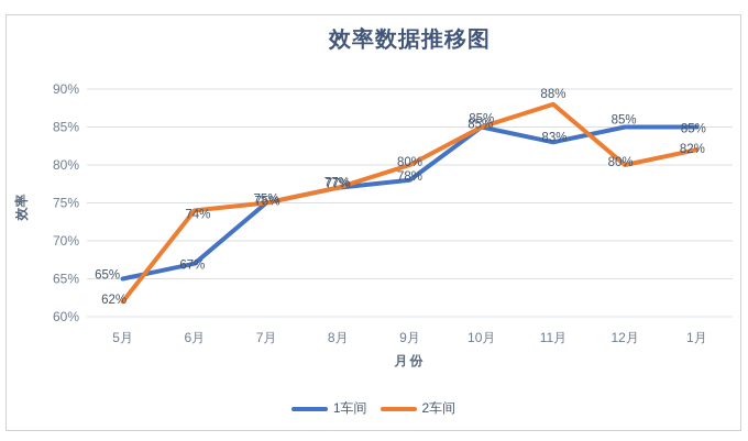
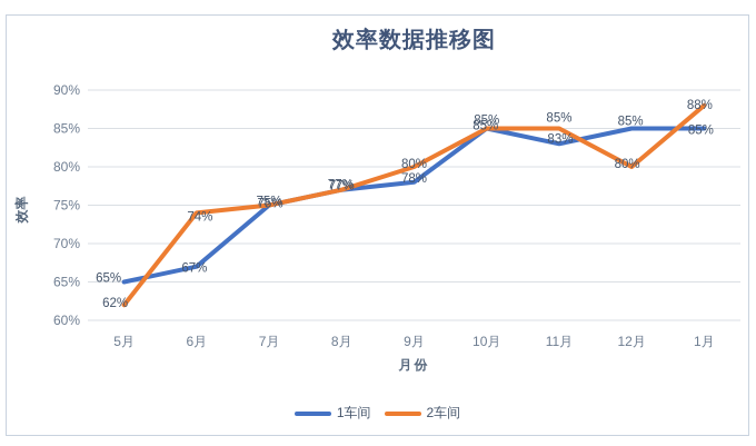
2车间/11月: 88% -> 85%
2车间/1月: 82% -> 88%
